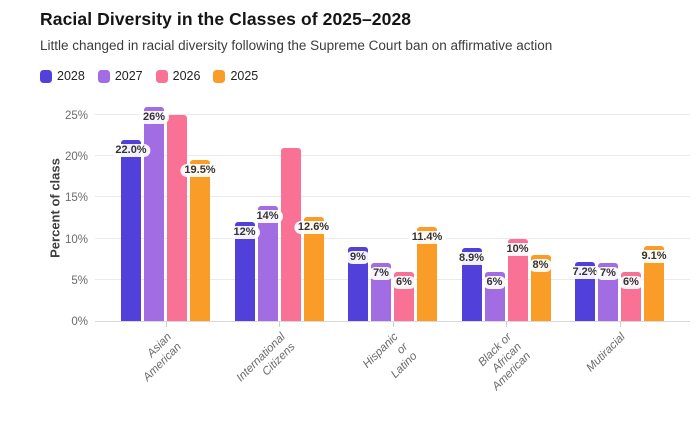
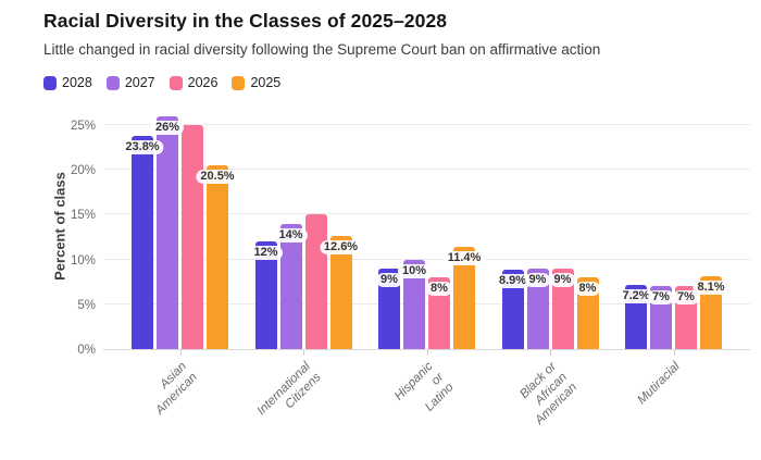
2028/Asian American: 22.0% -> 23.8%
2025/Asian American: 19.5% -> 20.5%
2026/International Citizens: 21% -> 15%
2027/Hispanic or Latino: 7% -> 10%
2026/Hispanic or Latino: 6% -> 8%
2027/Black or African American: 6% -> 9%
2026/Black or African American: 10% -> 9%
2026/Mutiracial: 6% -> 7%
2025/Mutiracial: 9.1% -> 8.1%
